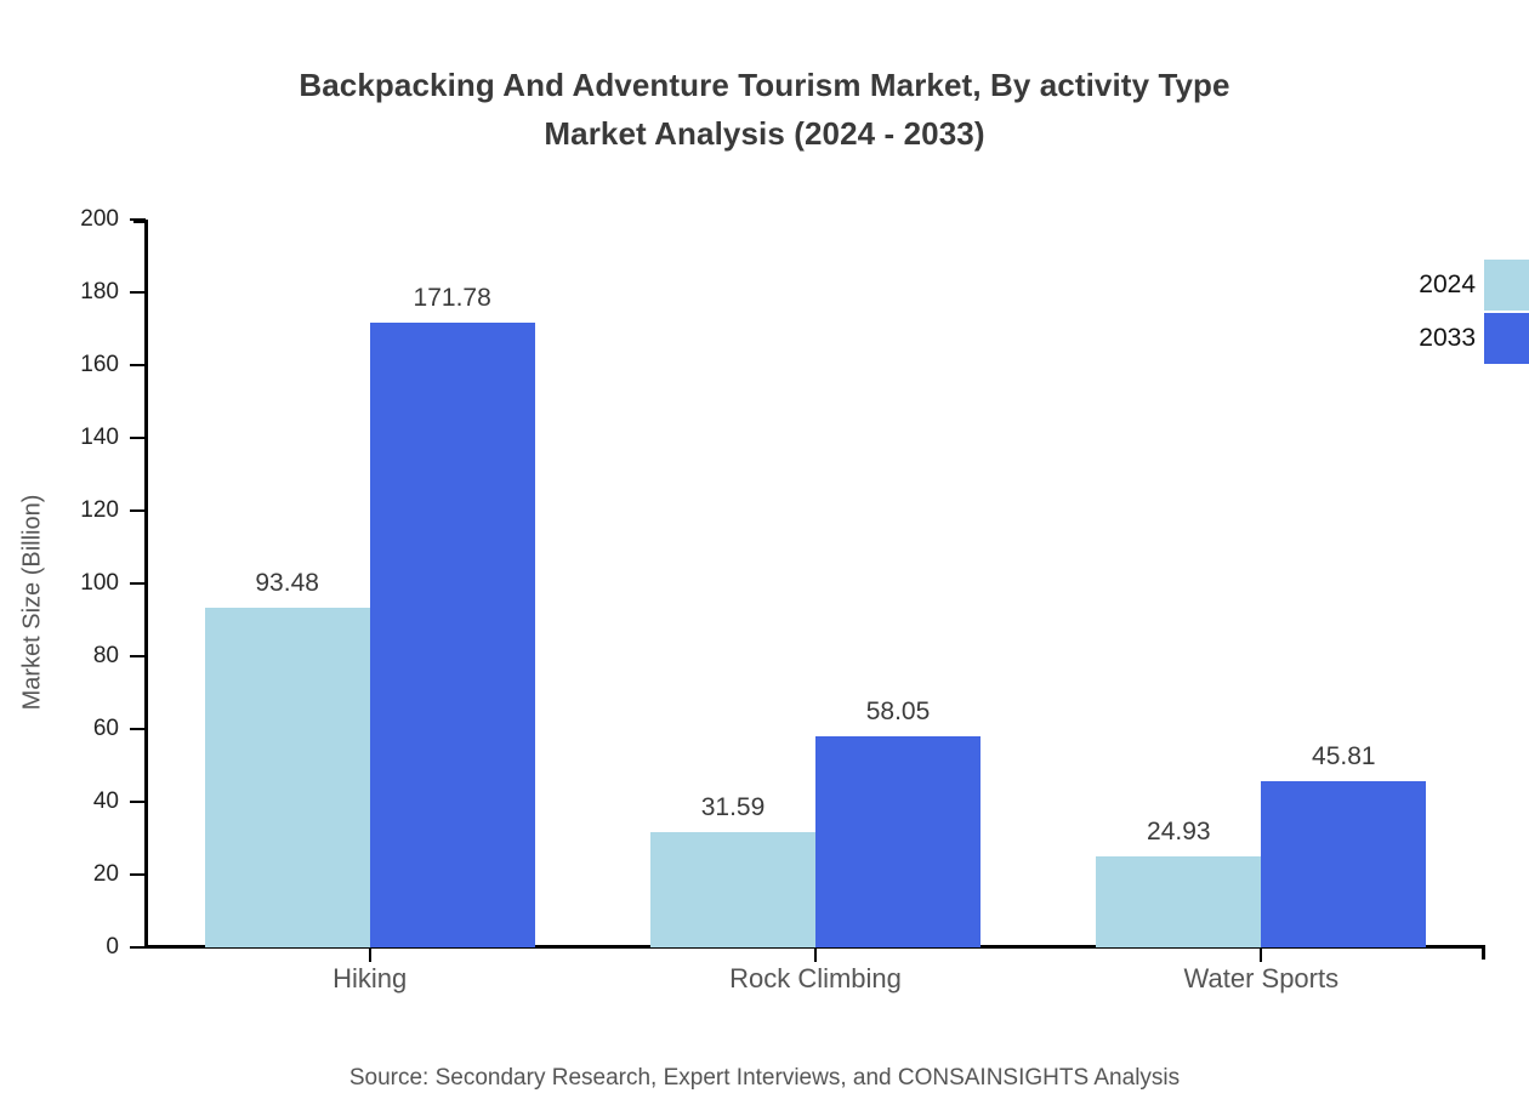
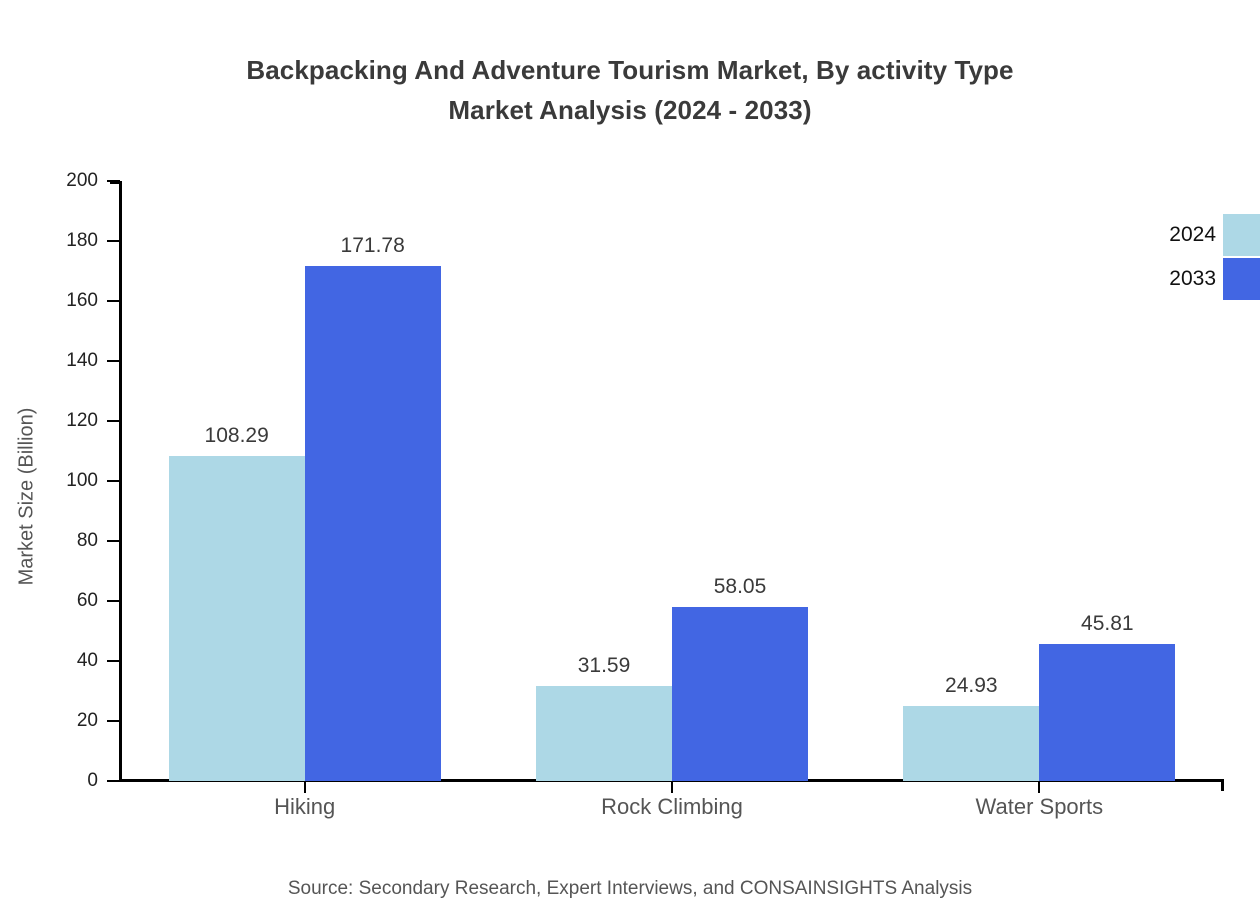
2024/Hiking: 93.48 -> 108.29
